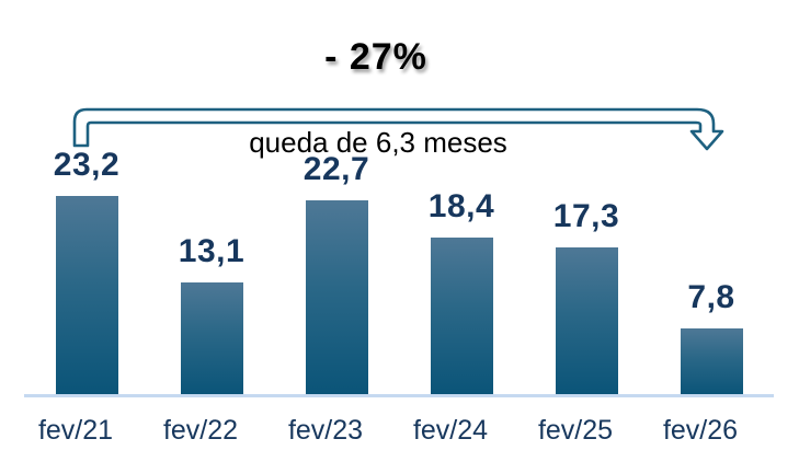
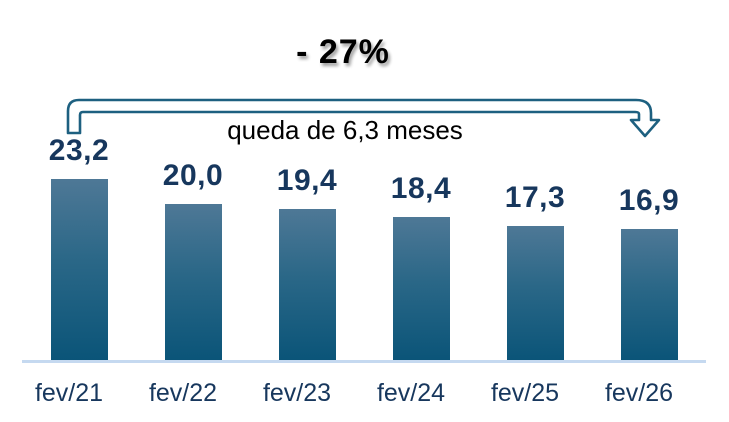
fev/22: 13,1 -> 20,0
fev/23: 22,7 -> 19,4
fev/26: 7,8 -> 16,9
